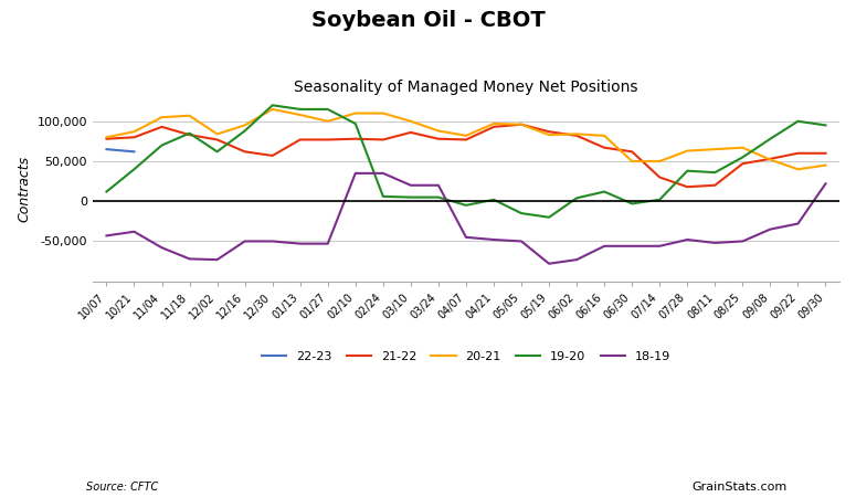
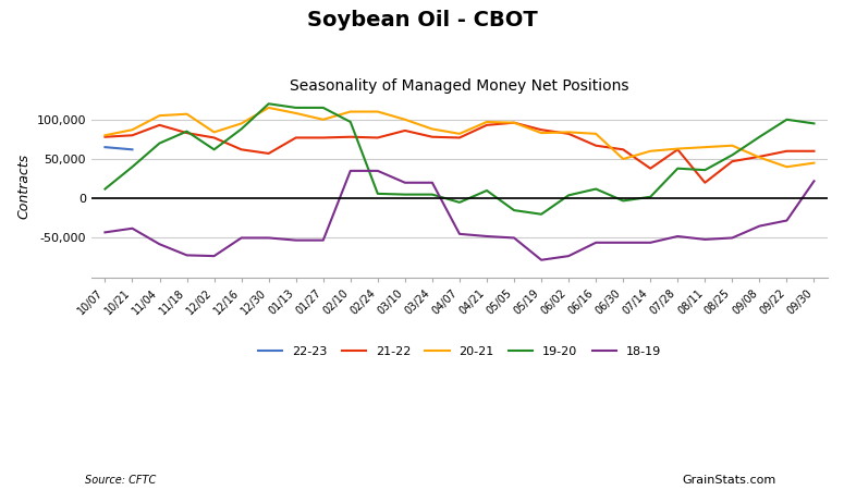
19-20/04/21: 2,000 -> 10,000
21-22/07/14: 30,000 -> 38,000
20-21/07/14: 50,000 -> 60,000
21-22/07/28: 18,000 -> 62,000
